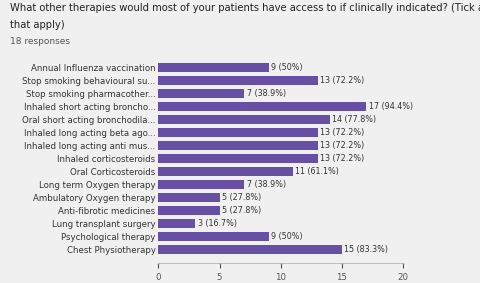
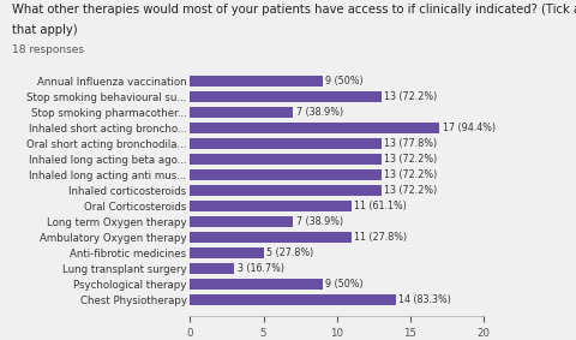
Oral short acting bronchodila...: 14 -> 13
Ambulatory Oxygen therapy: 5 -> 11
Chest Physiotherapy: 15 -> 14
